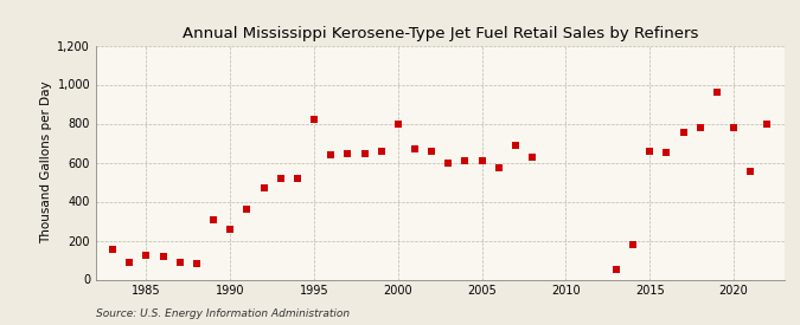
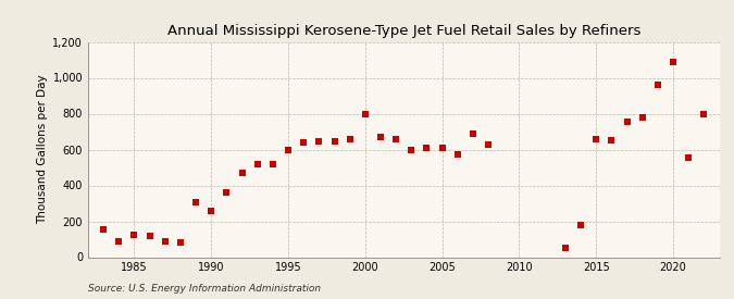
1995: 820 -> 600
2020: 780 -> 1,080
